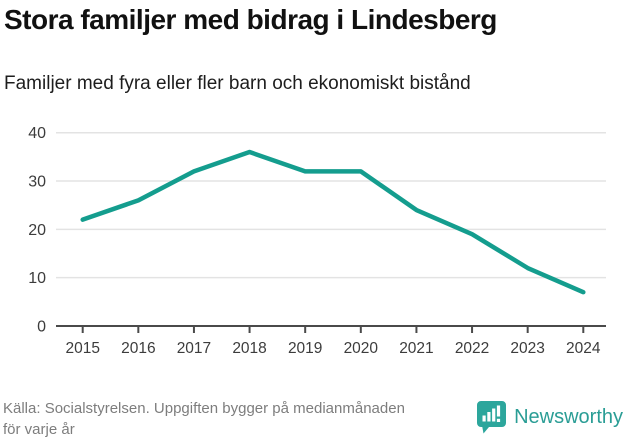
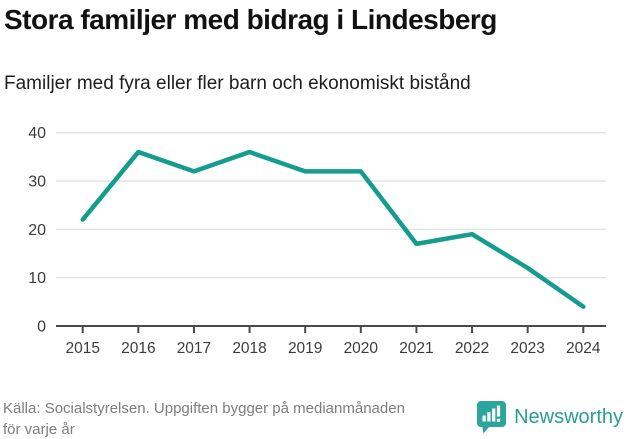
2016: 26 -> 36
2021: 24 -> 17
2024: 7 -> 4
